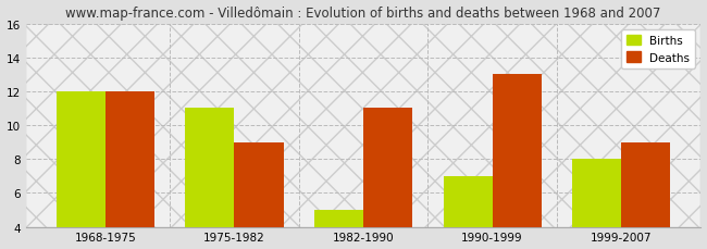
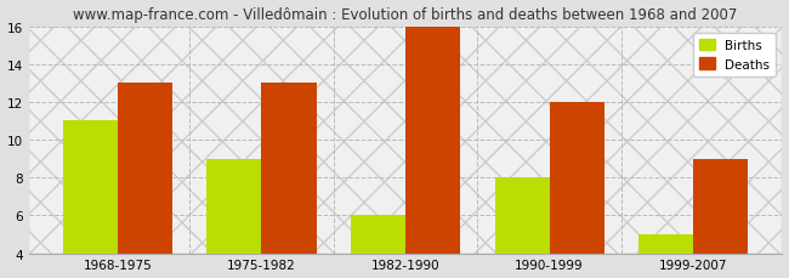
Births/1968-1975: 12 -> 11
Deaths/1968-1975: 12 -> 13
Births/1975-1982: 11 -> 9
Deaths/1975-1982: 9 -> 13
Births/1982-1990: 5 -> 6
Deaths/1982-1990: 11 -> 16
Births/1990-1999: 7 -> 8
Deaths/1990-1999: 13 -> 12
Births/1999-2007: 8 -> 5
